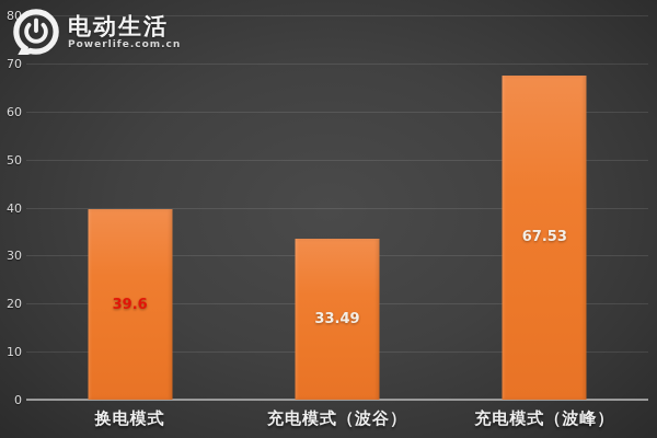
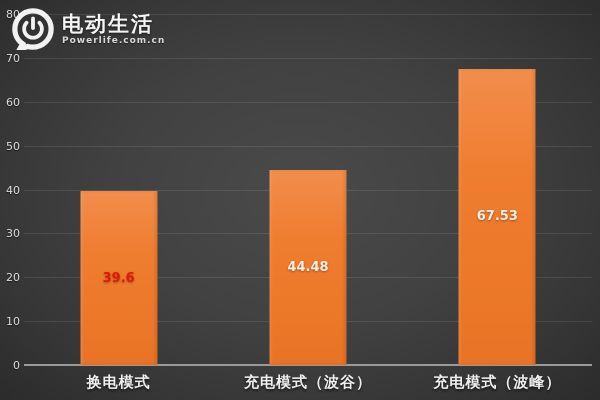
充电模式（波谷）: 33.49 -> 44.48
